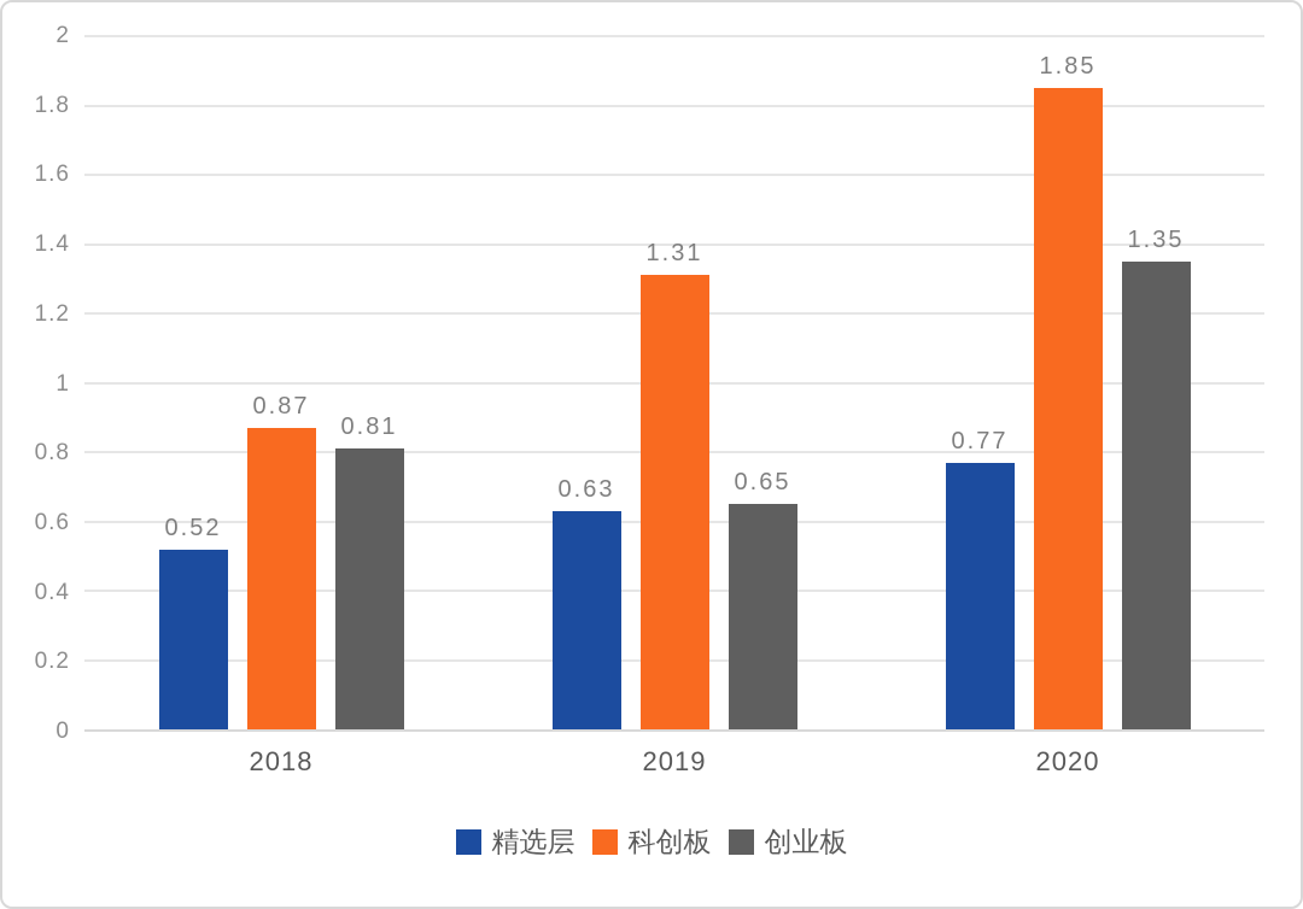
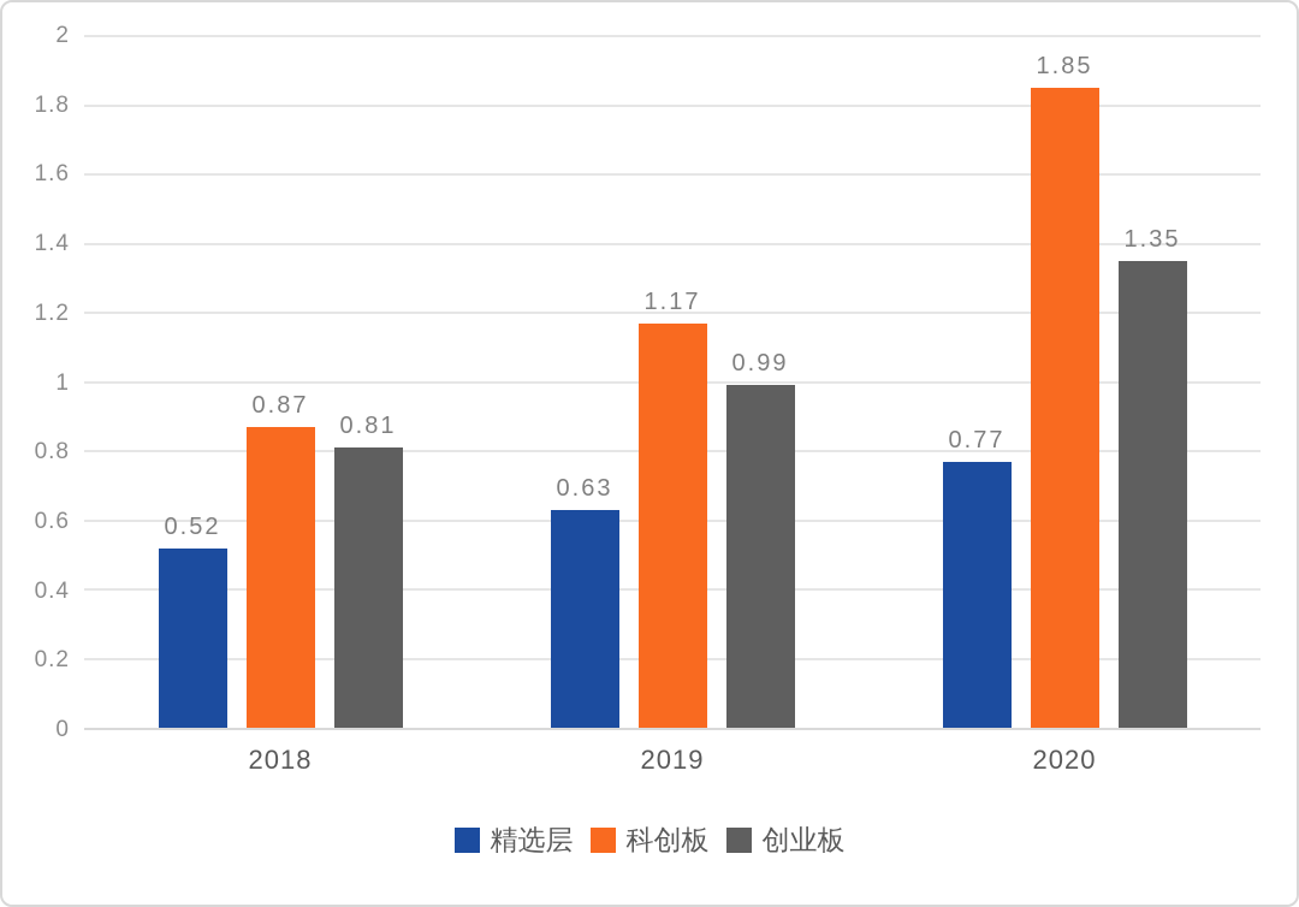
科创板/2019: 1.31 -> 1.17
创业板/2019: 0.65 -> 0.99
